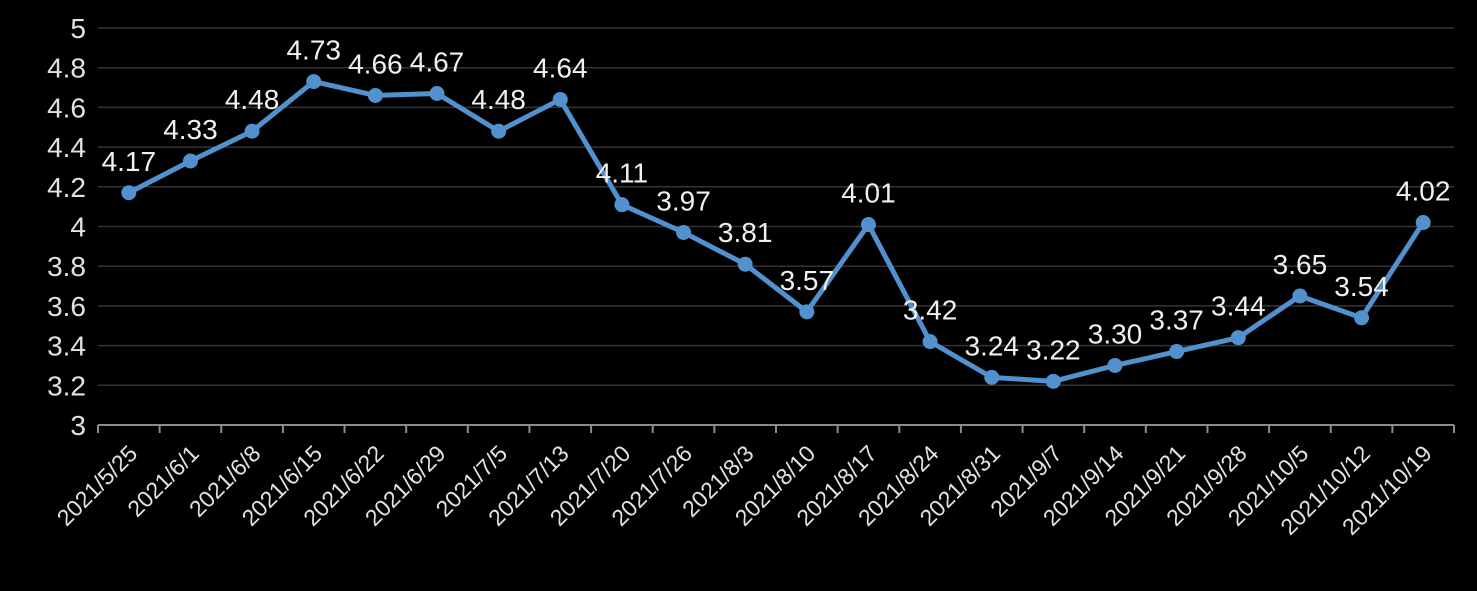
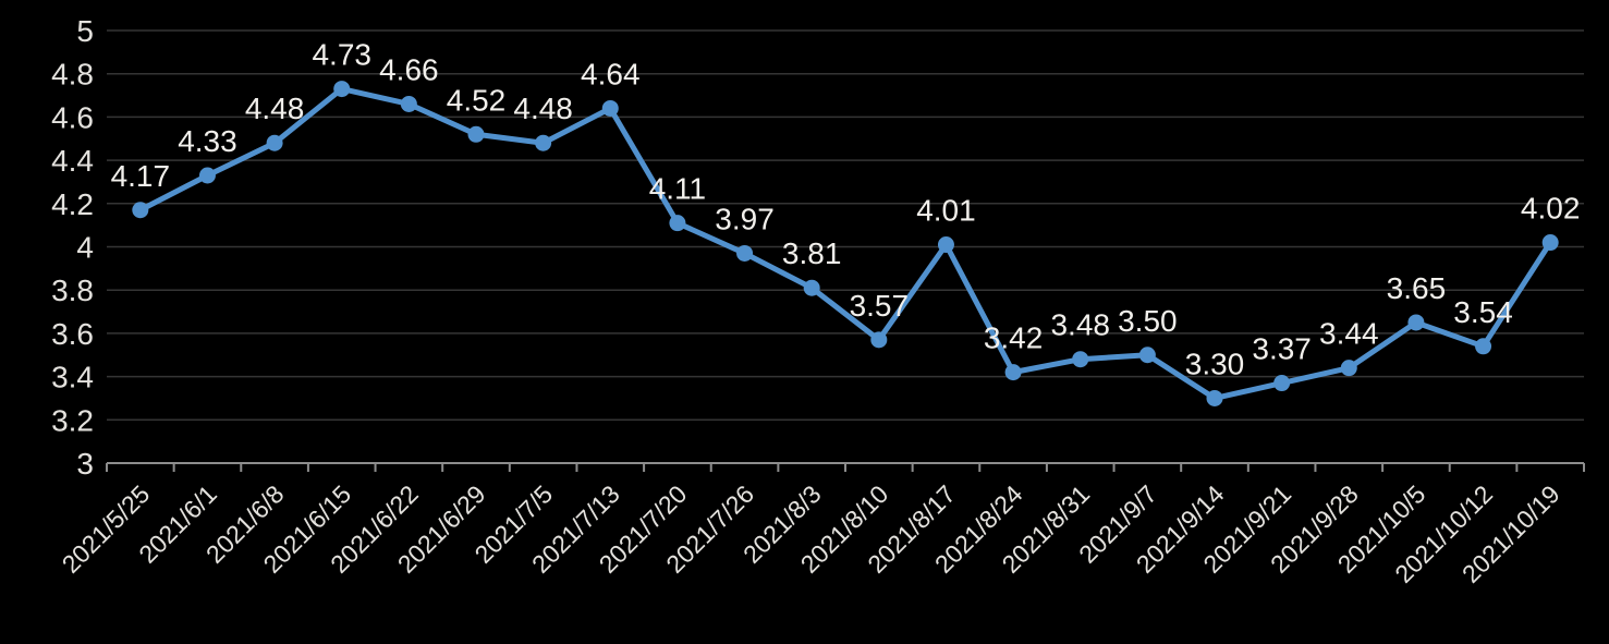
2021/6/29: 4.67 -> 4.52
2021/8/31: 3.24 -> 3.48
2021/9/7: 3.22 -> 3.50
